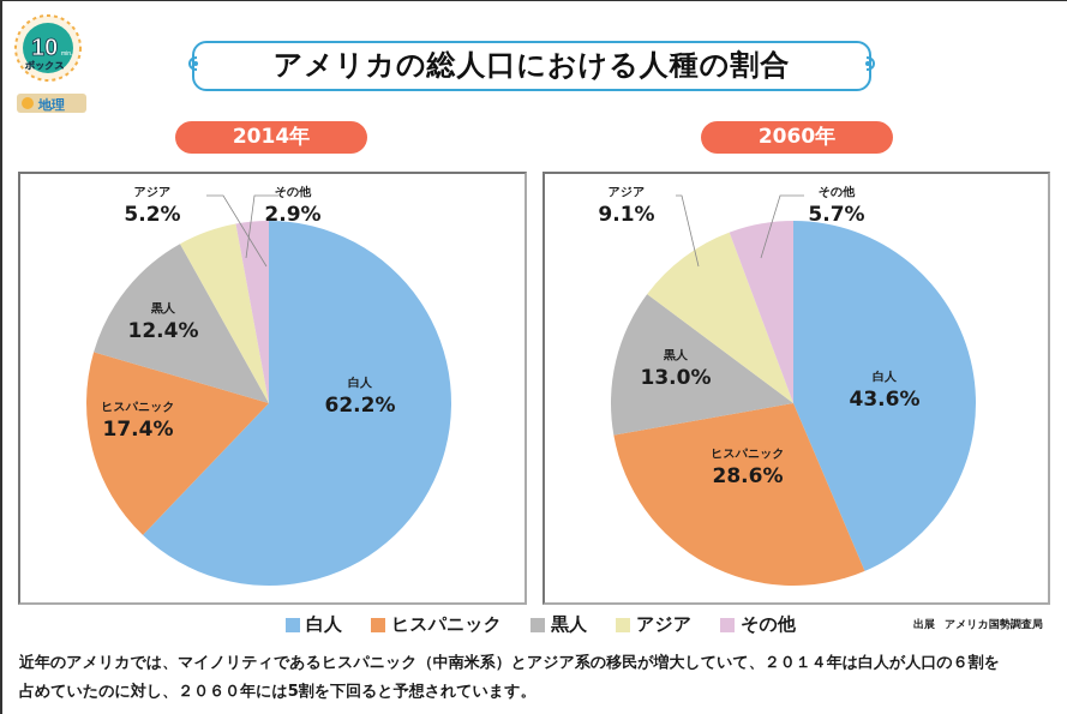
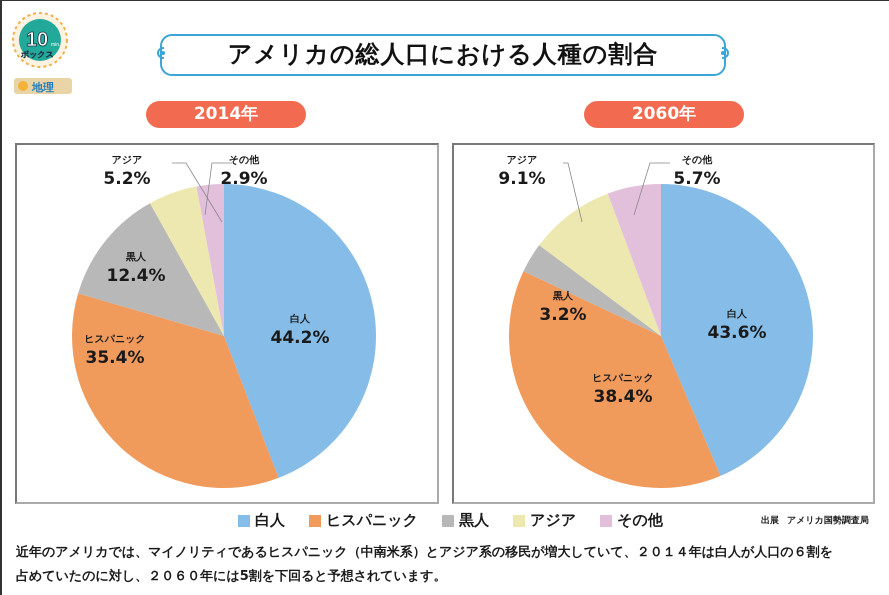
2014年/白人: 62.2% -> 44.2%
2014年/ヒスパニック: 17.4% -> 35.4%
2060年/ヒスパニック: 28.6% -> 38.4%
2060年/黒人: 13.0% -> 3.2%
